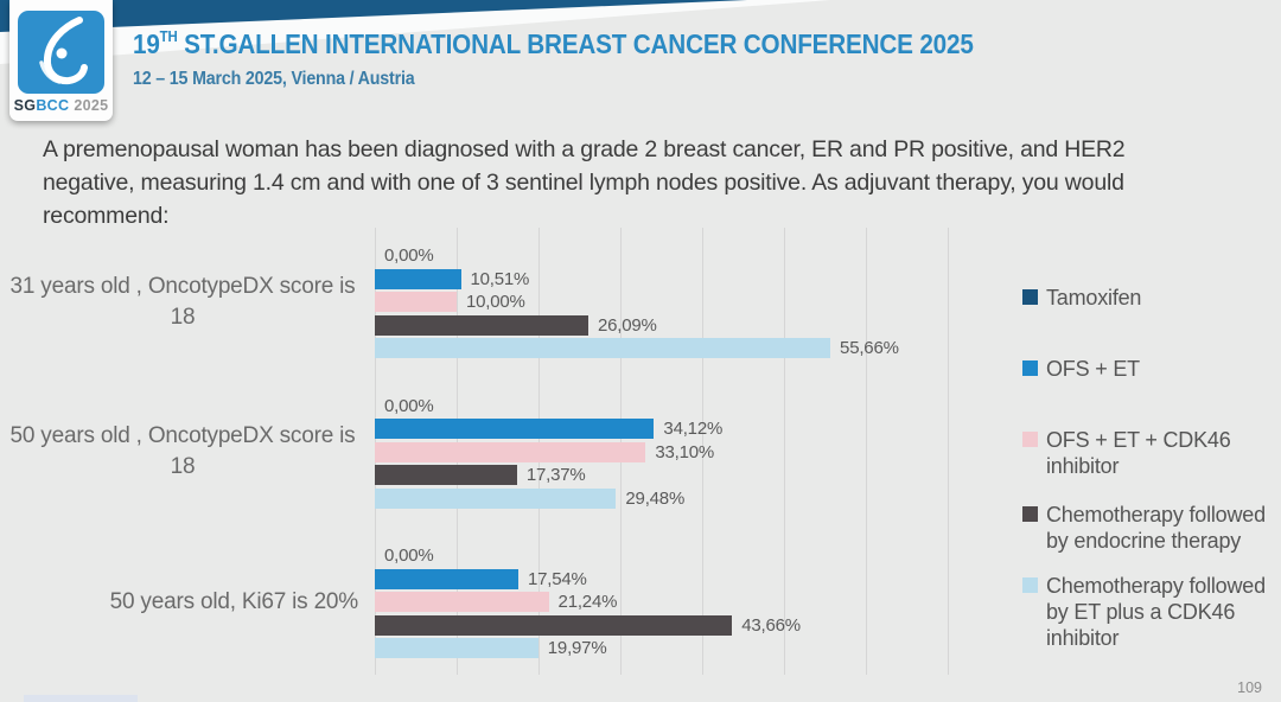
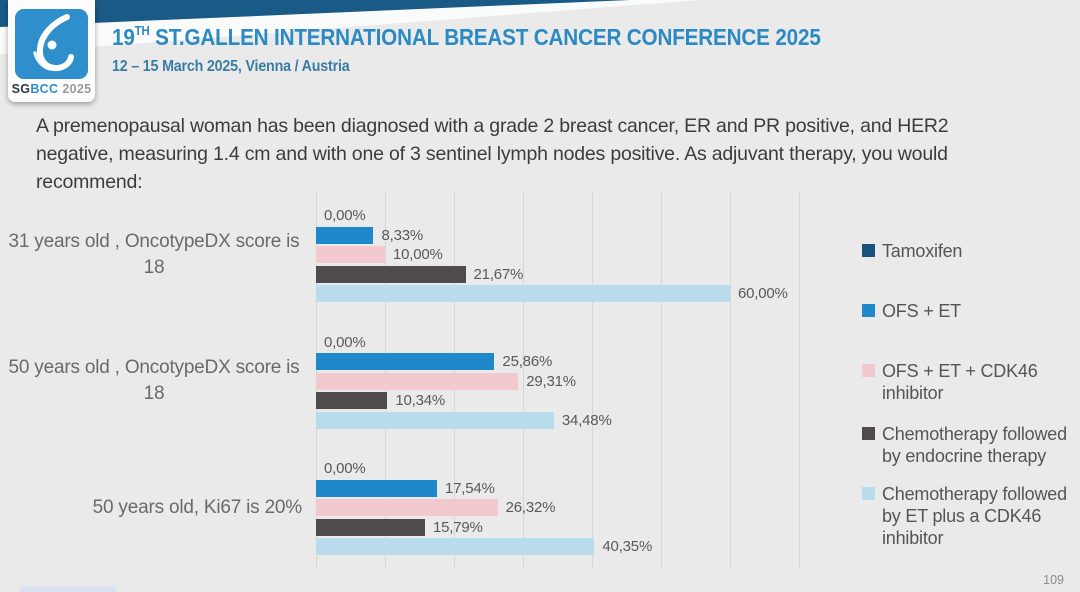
OFS + ET/31 years old , OncotypeDX score is 18: 10,51% -> 8,33%
Chemotherapy followed by endocrine therapy/31 years old , OncotypeDX score is 18: 26,09% -> 21,67%
Chemotherapy followed by ET plus a CDK46 inhibitor/31 years old , OncotypeDX score is 18: 55,66% -> 60,00%
OFS + ET/50 years old , OncotypeDX score is 18: 34,12% -> 25,86%
OFS + ET + CDK46 inhibitor/50 years old , OncotypeDX score is 18: 33,10% -> 29,31%
Chemotherapy followed by endocrine therapy/50 years old , OncotypeDX score is 18: 17,37% -> 10,34%
Chemotherapy followed by ET plus a CDK46 inhibitor/50 years old , OncotypeDX score is 18: 29,48% -> 34,48%
OFS + ET + CDK46 inhibitor/50 years old, Ki67 is 20%: 21,24% -> 26,32%
Chemotherapy followed by endocrine therapy/50 years old, Ki67 is 20%: 43,66% -> 15,79%
Chemotherapy followed by ET plus a CDK46 inhibitor/50 years old, Ki67 is 20%: 19,97% -> 40,35%
